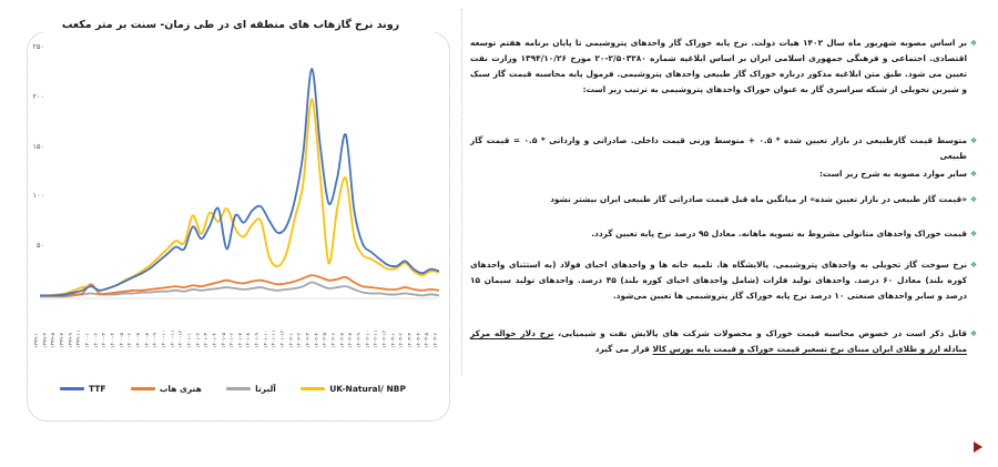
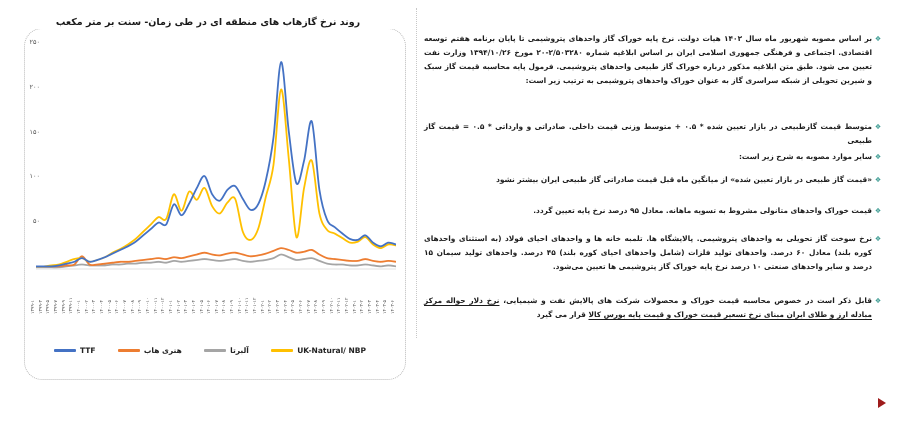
TTF/۱۴۰۱-۵: 50 -> 100
